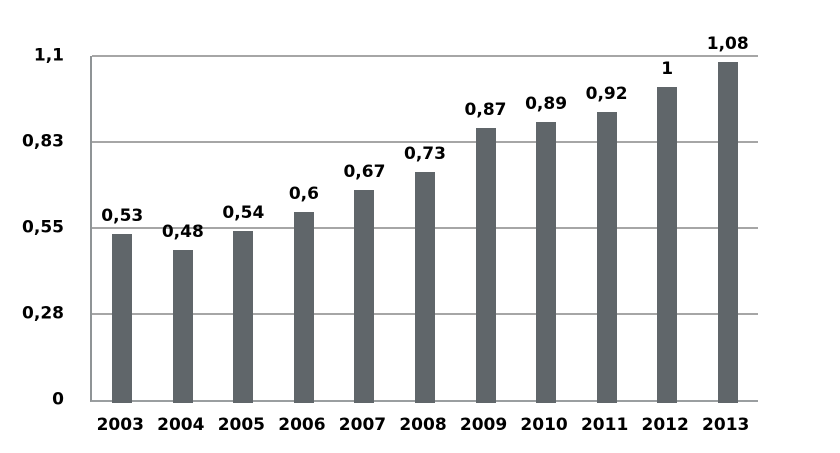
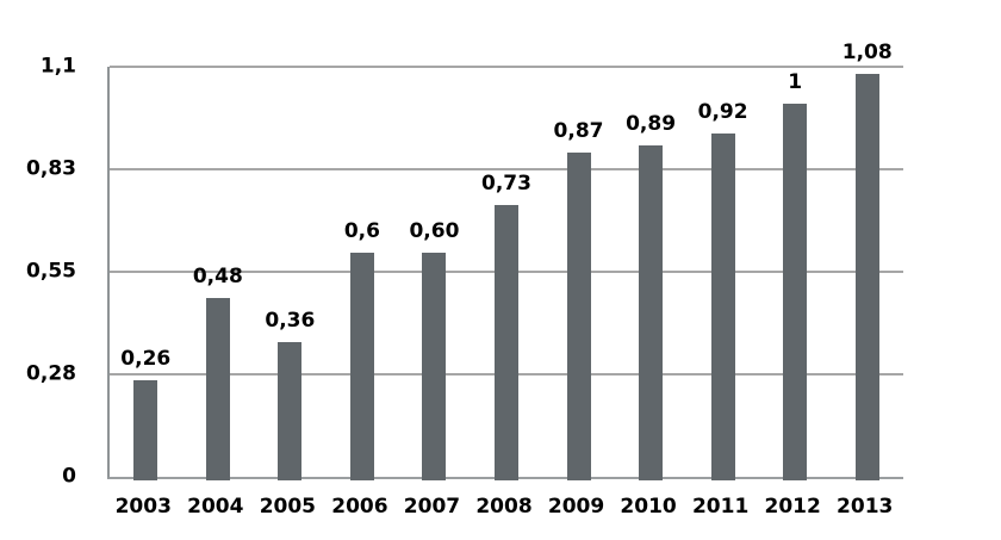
2003: 0,53 -> 0,26
2005: 0,54 -> 0,36
2007: 0,67 -> 0,60
